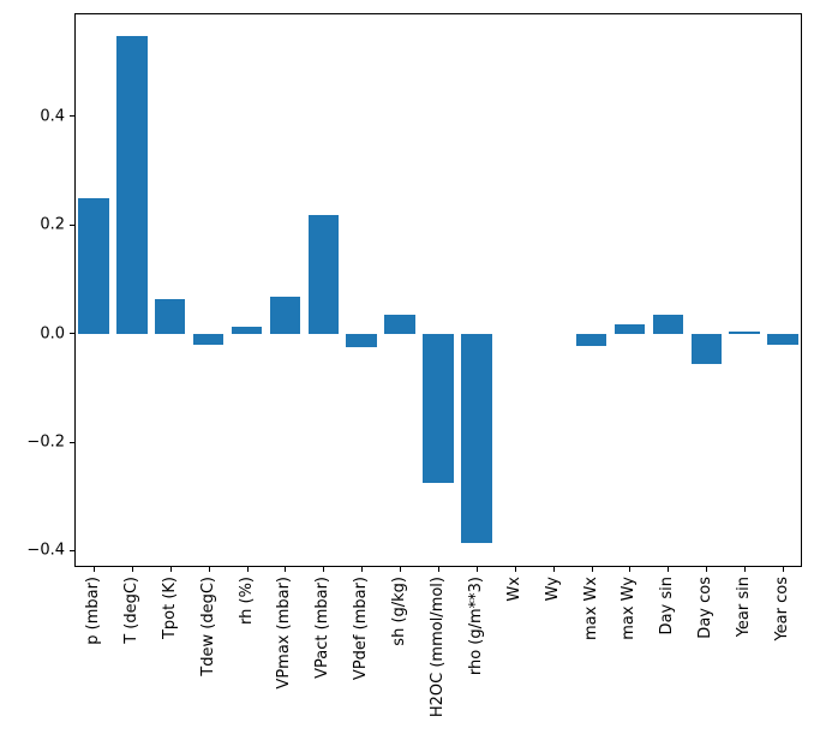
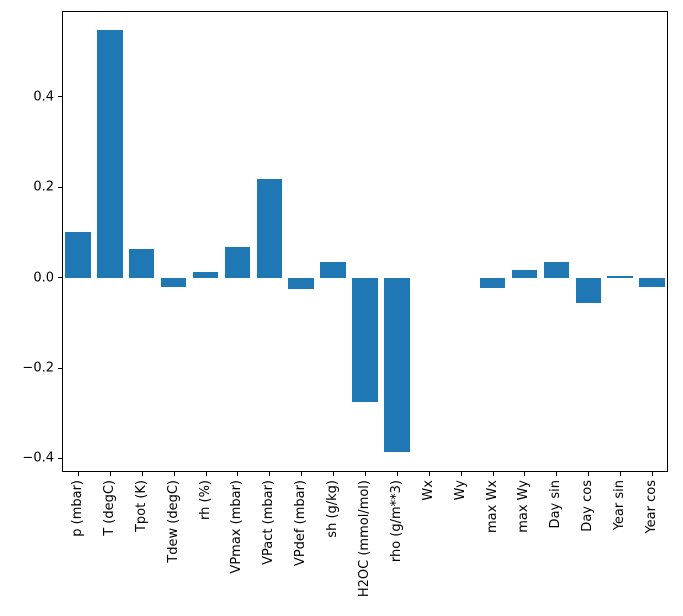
p (mbar): 0.25 -> 0.10
